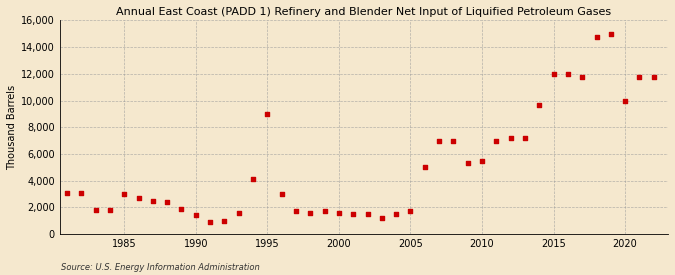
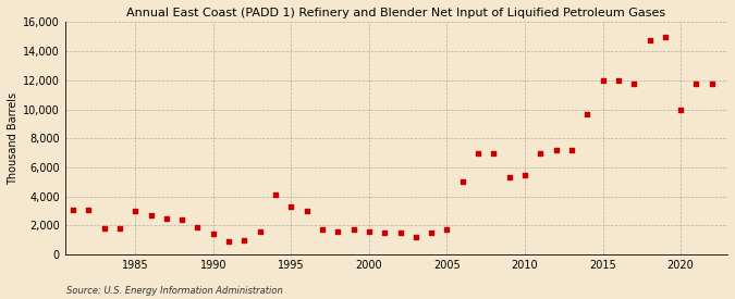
1995: 9,000 -> 3,300
